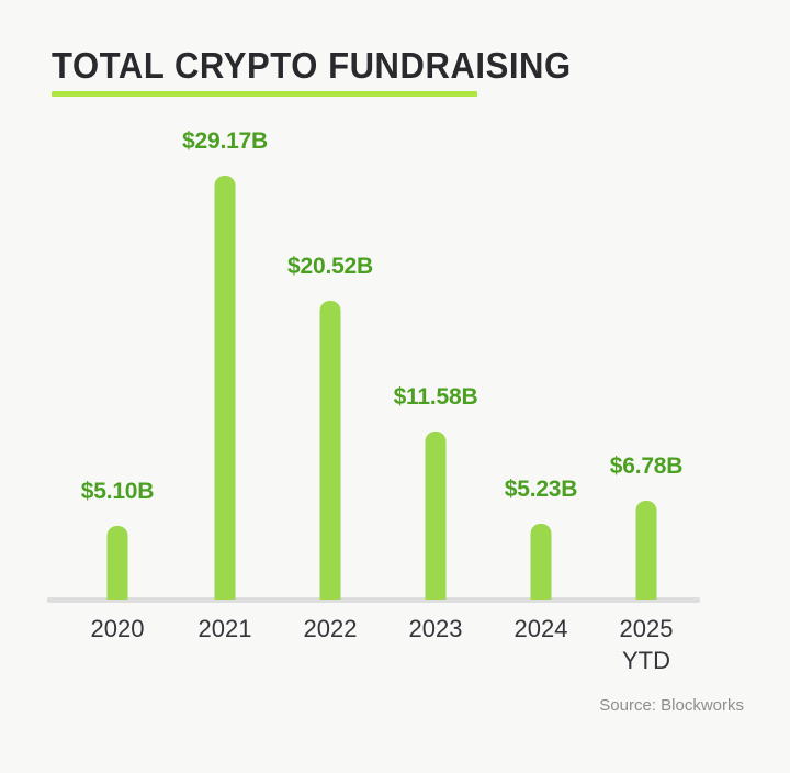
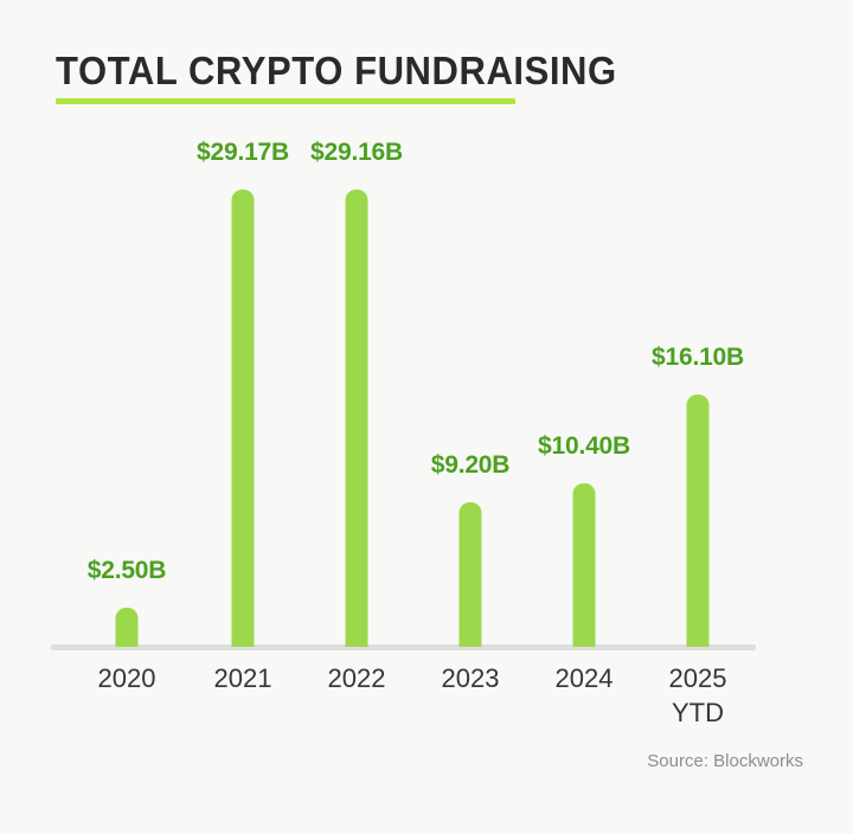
2020: $5.10B -> $2.50B
2022: $20.52B -> $29.16B
2023: $11.58B -> $9.20B
2024: $5.23B -> $10.40B
2025 YTD: $6.78B -> $16.10B
